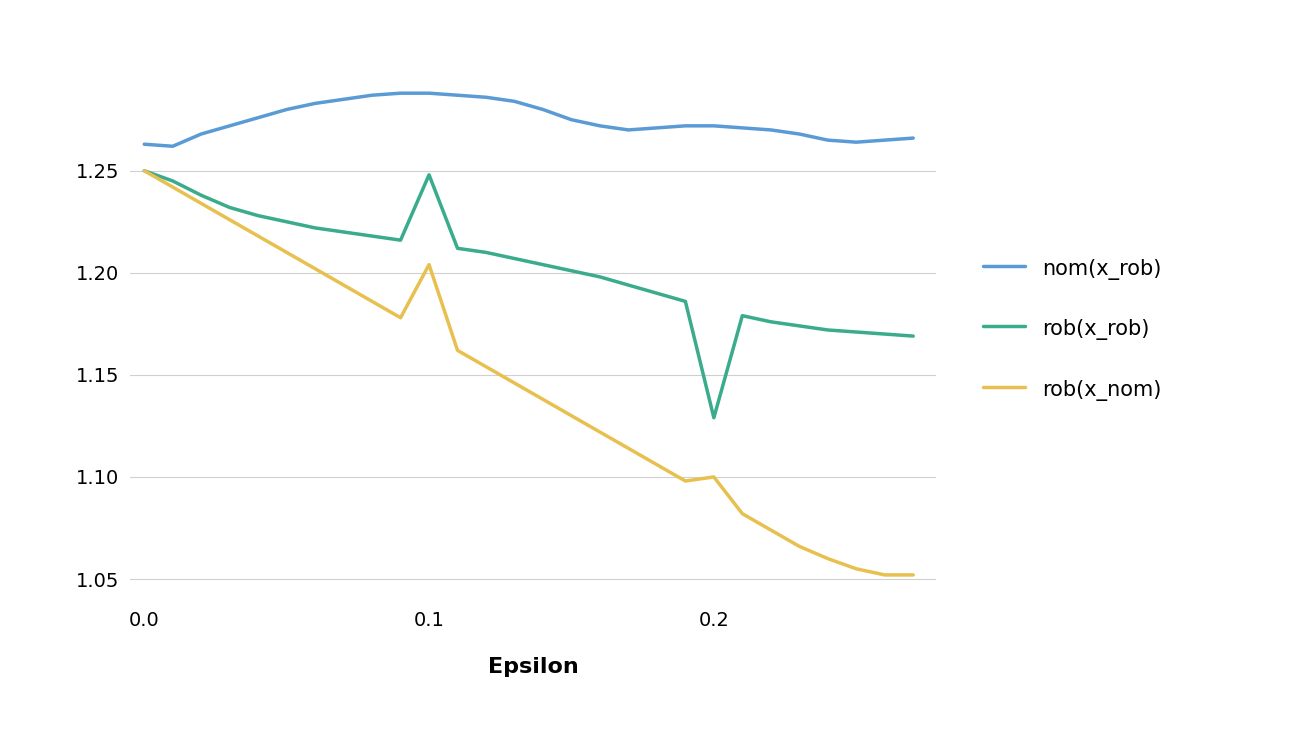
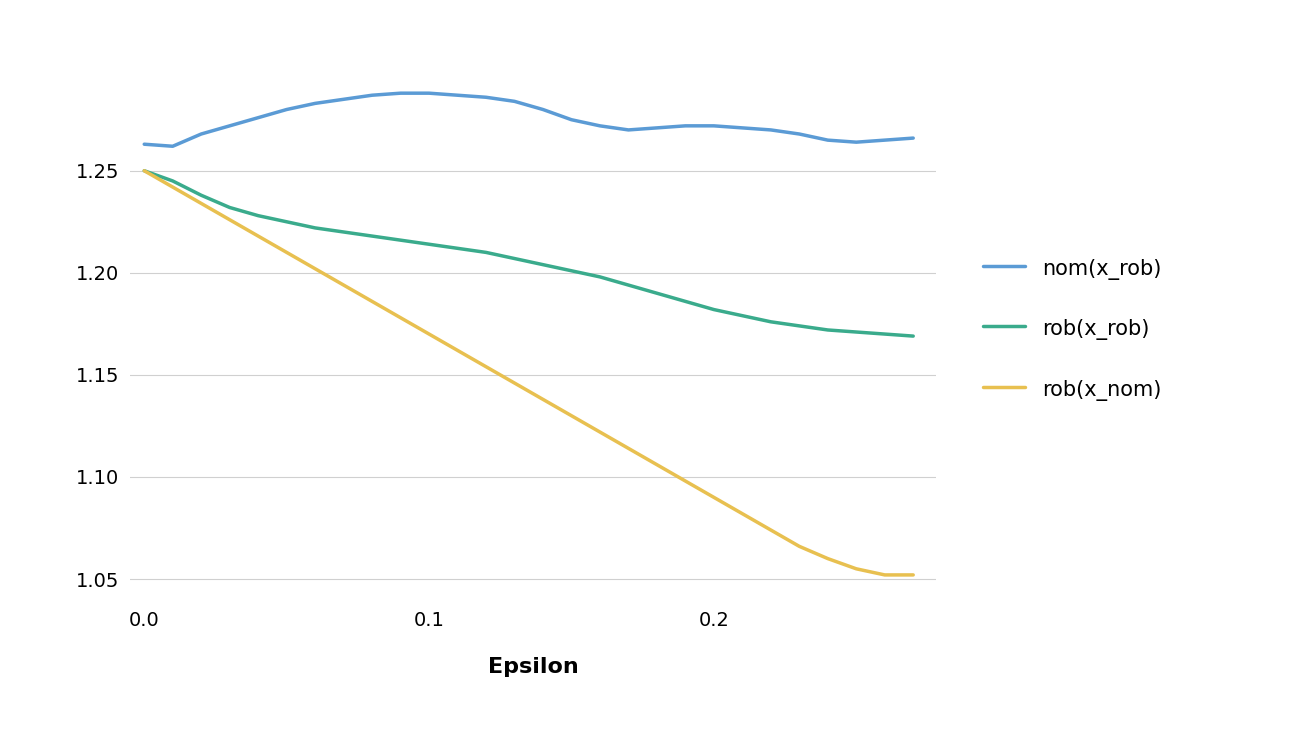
rob(x_rob)/0.1: 1.248 -> 1.214
rob(x_nom)/0.1: 1.204 -> 1.170
rob(x_rob)/0.2: 1.129 -> 1.182
rob(x_nom)/0.2: 1.100 -> 1.090
